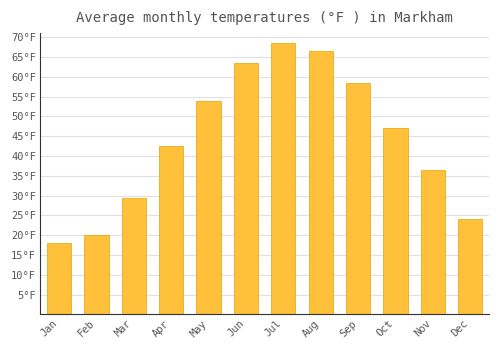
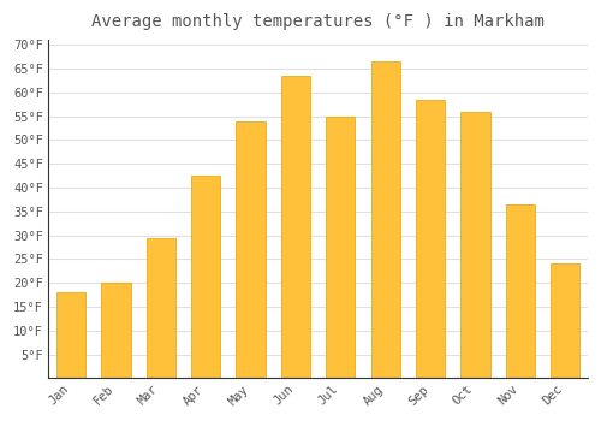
Jul: 68.5°F -> 55.0°F
Oct: 47.0°F -> 56.0°F
